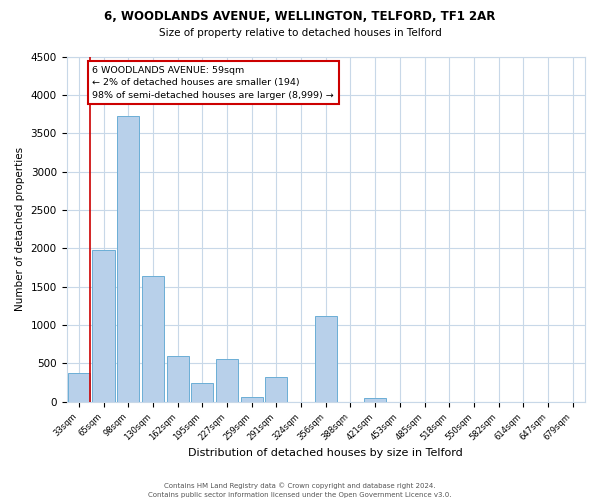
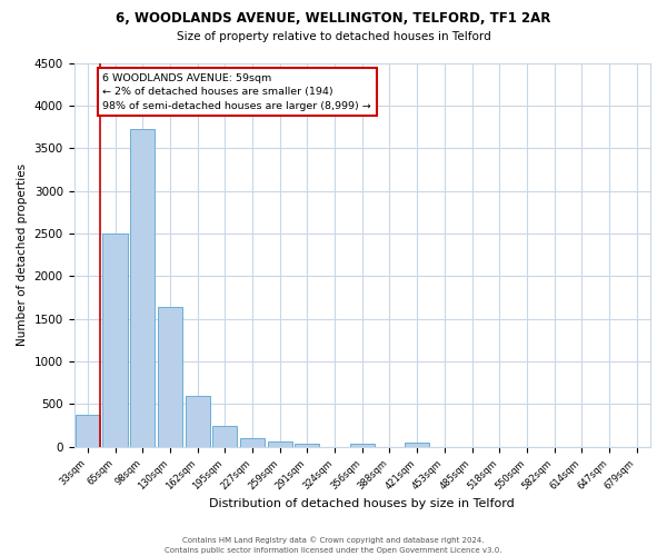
65sqm: 1980 -> 2500
227sqm: 560 -> 100
291sqm: 320 -> 40
356sqm: 1120 -> 40
